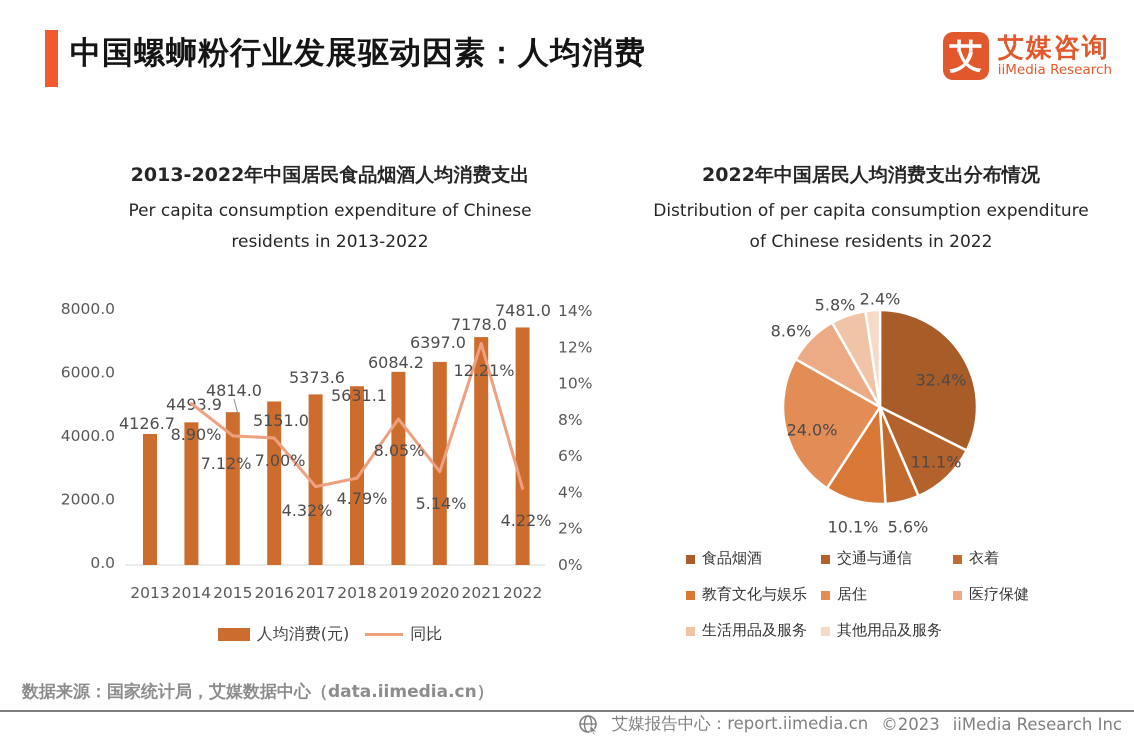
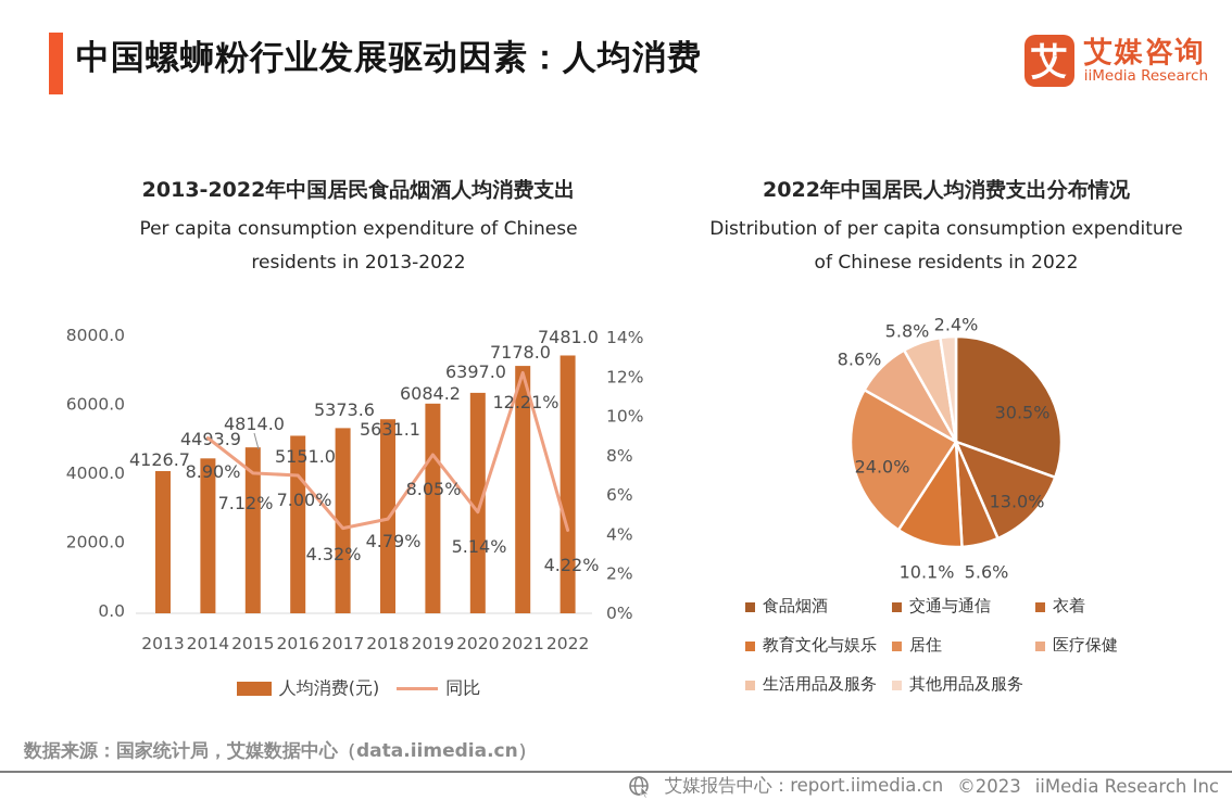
2022年中国居民人均消费支出分布情况/食品烟酒: 32.4% -> 30.5%
2022年中国居民人均消费支出分布情况/交通与通信: 11.1% -> 13.0%
